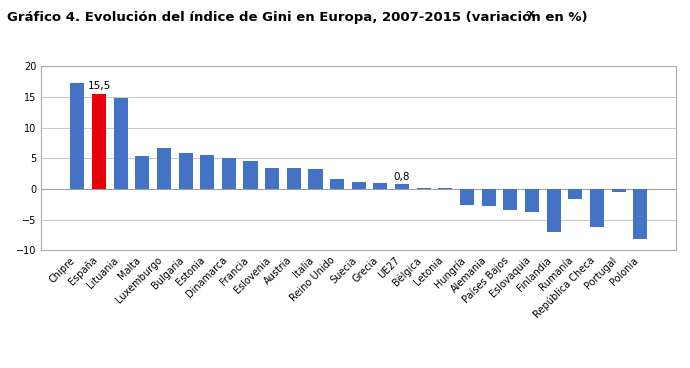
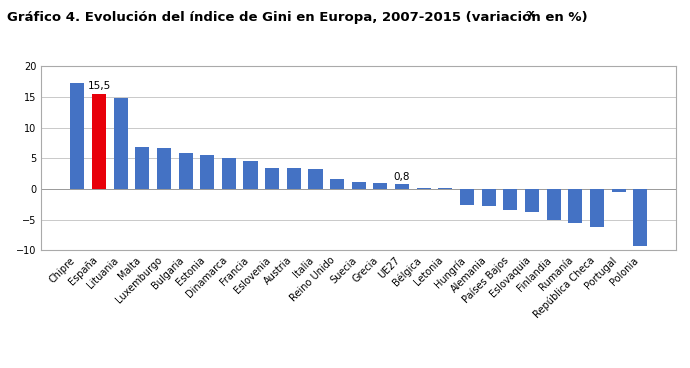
Malta: 5.4 -> 6.8
Finlandia: -7.0 -> -5.1
Rumanía: -1.6 -> -5.6
Polonia: -8.2 -> -9.3
